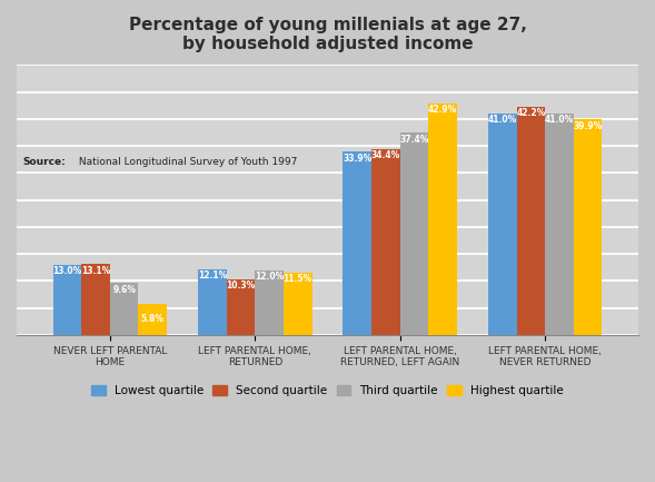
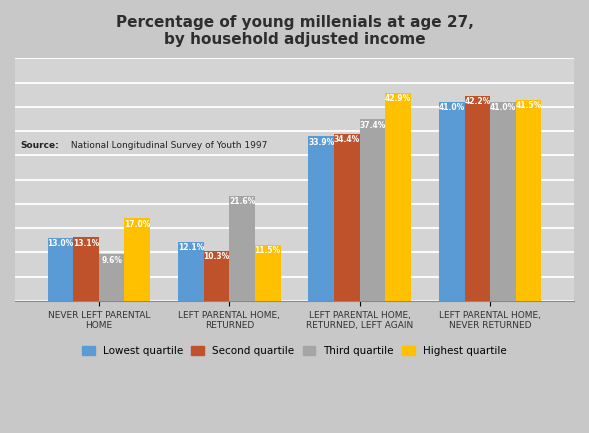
Highest quartile/NEVER LEFT PARENTAL HOME: 5.8% -> 17.0%
Third quartile/LEFT PARENTAL HOME, RETURNED: 12.0% -> 21.6%
Highest quartile/LEFT PARENTAL HOME, NEVER RETURNED: 39.9% -> 41.5%
